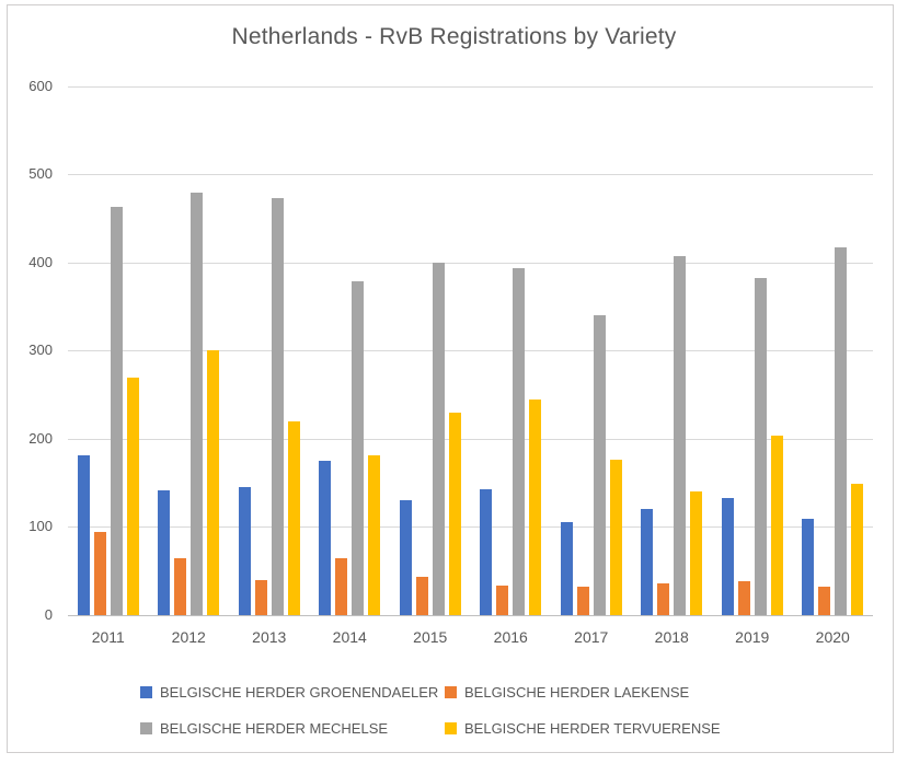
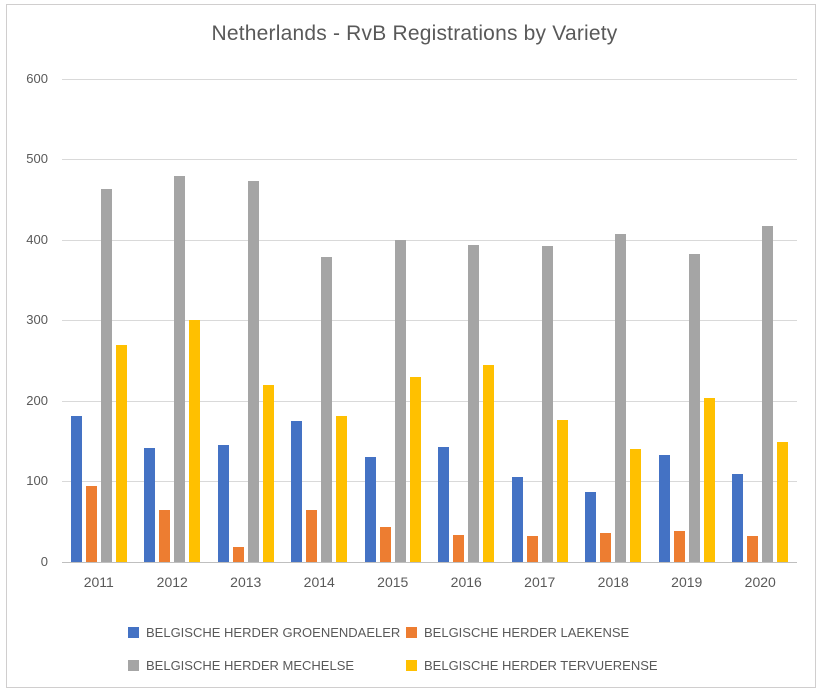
BELGISCHE HERDER LAEKENSE/2013: 40 -> 20
BELGISCHE HERDER MECHELSE/2017: 340 -> 390
BELGISCHE HERDER GROENENDAELER/2018: 120 -> 90
